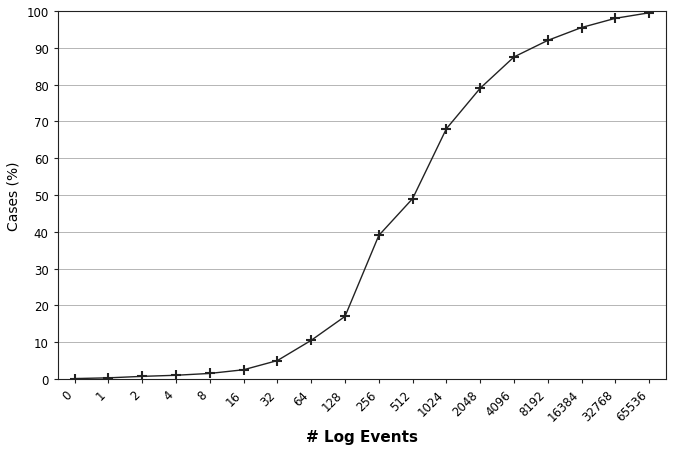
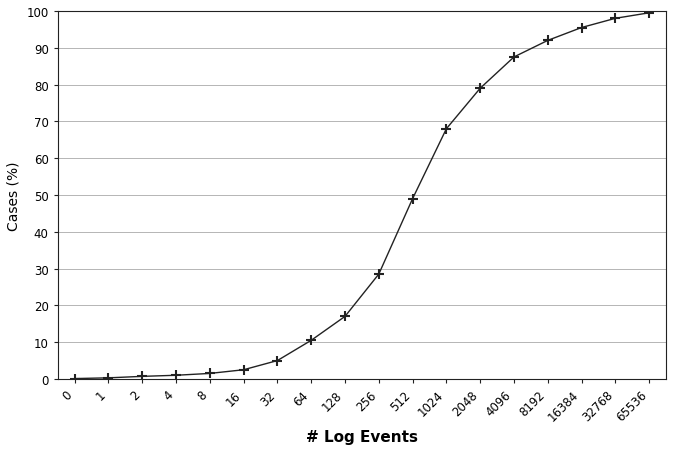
256: 39.0 -> 28.5
